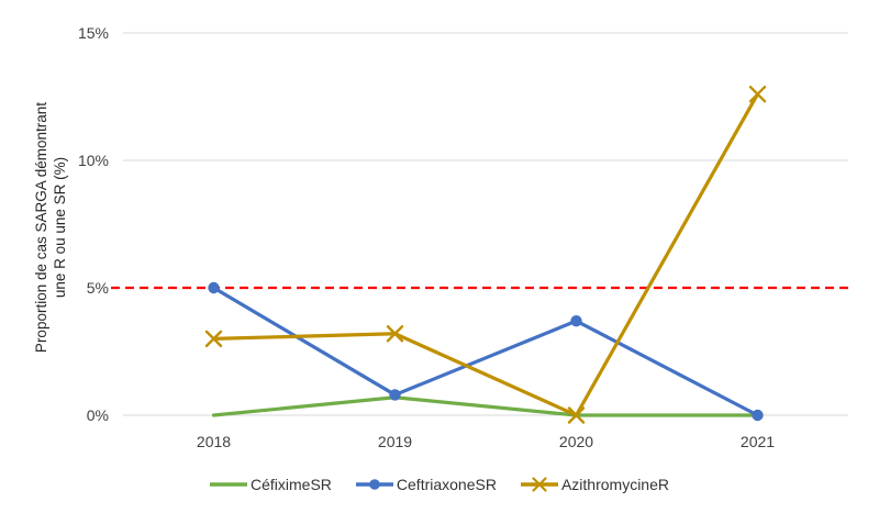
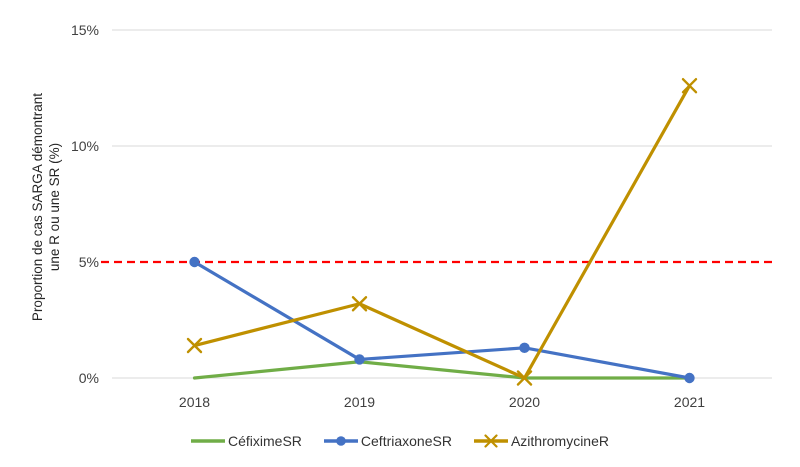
AzithromycineR/2018: 3.0% -> 1.4%
CeftriaxoneSR/2020: 3.7% -> 1.3%
